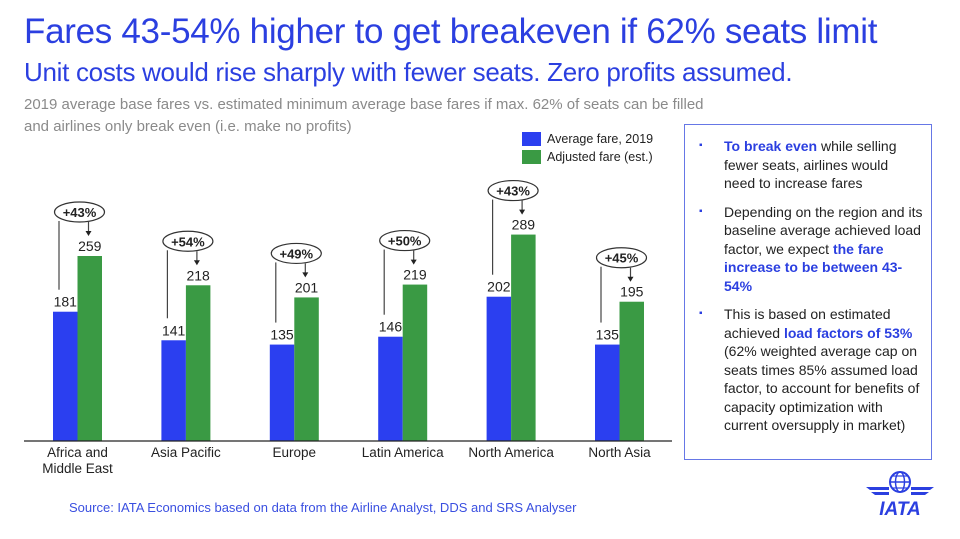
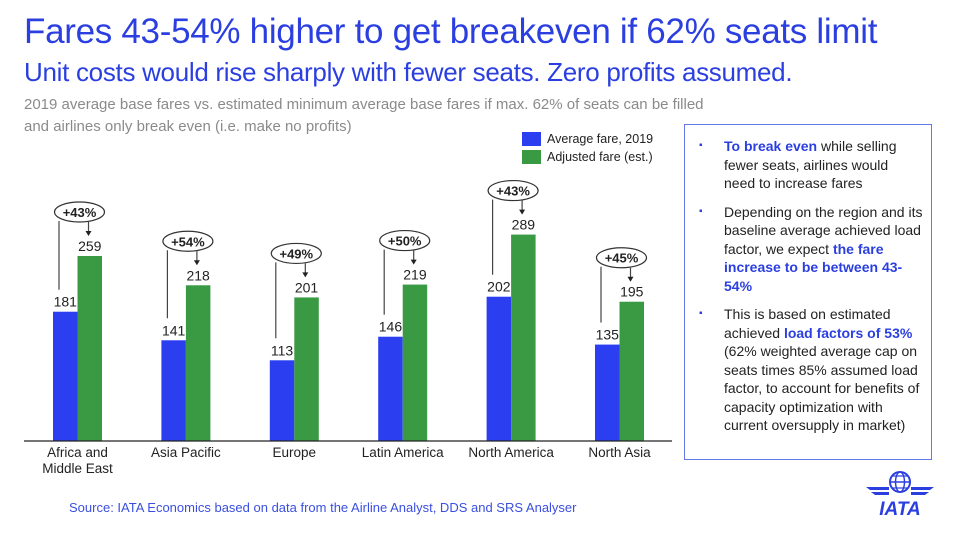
Average fare, 2019/Europe: 135 -> 113
